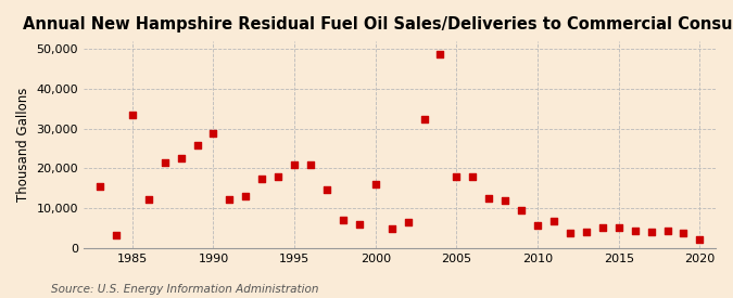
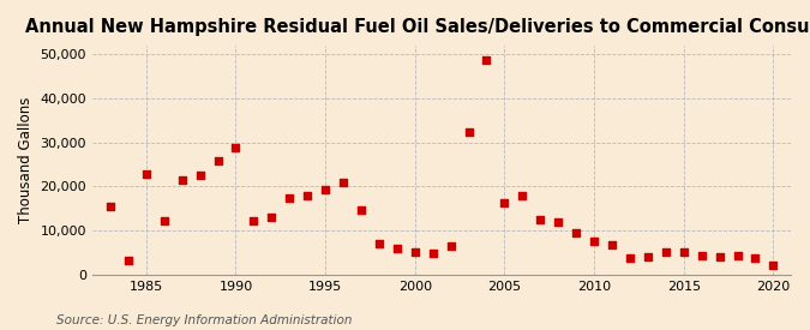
1985: 33,500 -> 22,800
1995: 21,000 -> 19,200
2000: 16,000 -> 5,100
2005: 18,000 -> 16,200
2010: 5,500 -> 7,500
